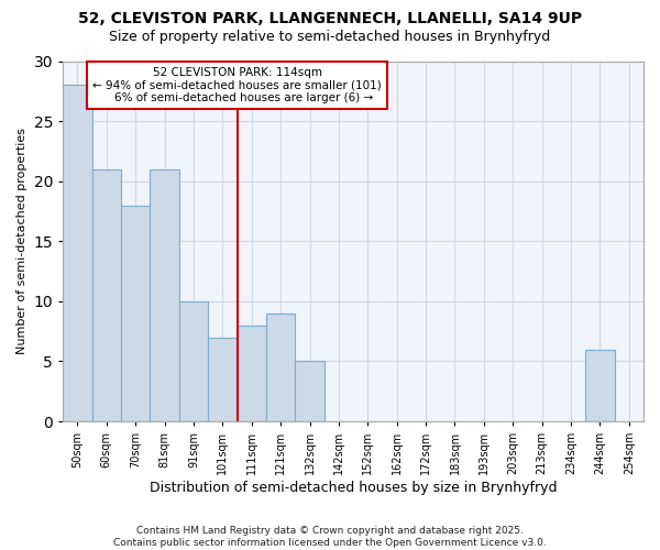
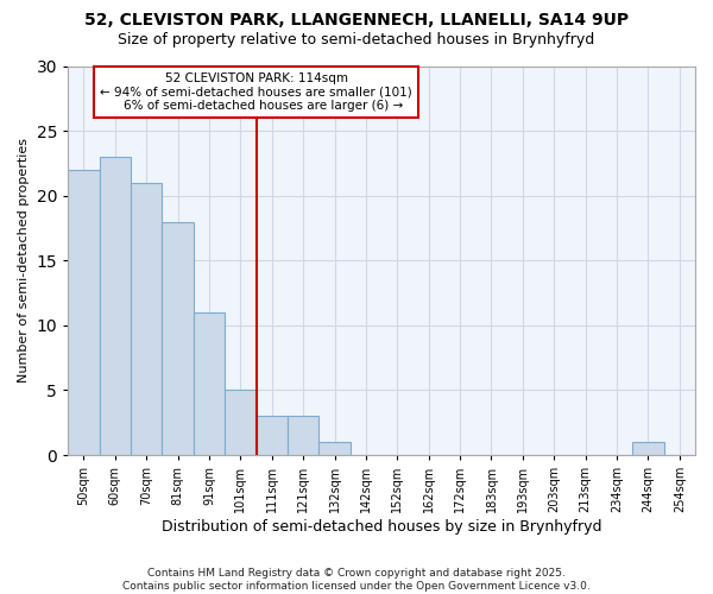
50sqm: 28 -> 22
60sqm: 21 -> 23
70sqm: 18 -> 21
81sqm: 21 -> 18
91sqm: 10 -> 11
101sqm: 7 -> 5
111sqm: 8 -> 3
121sqm: 9 -> 3
132sqm: 5 -> 1
244sqm: 6 -> 1
